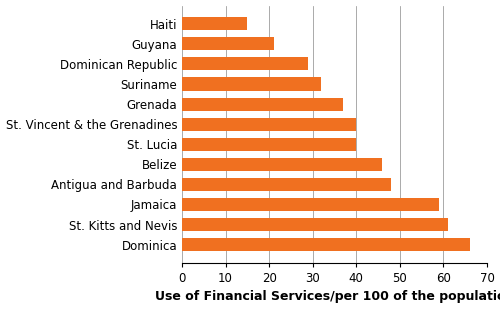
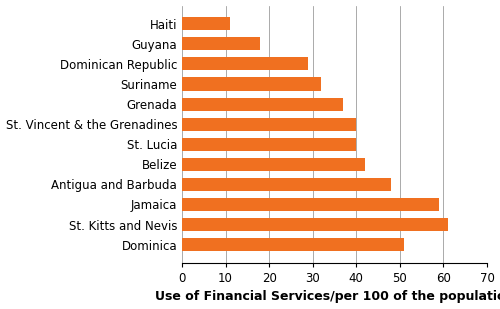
Haiti: 15 -> 11
Guyana: 21 -> 18
Belize: 46 -> 42
Dominica: 66 -> 51
